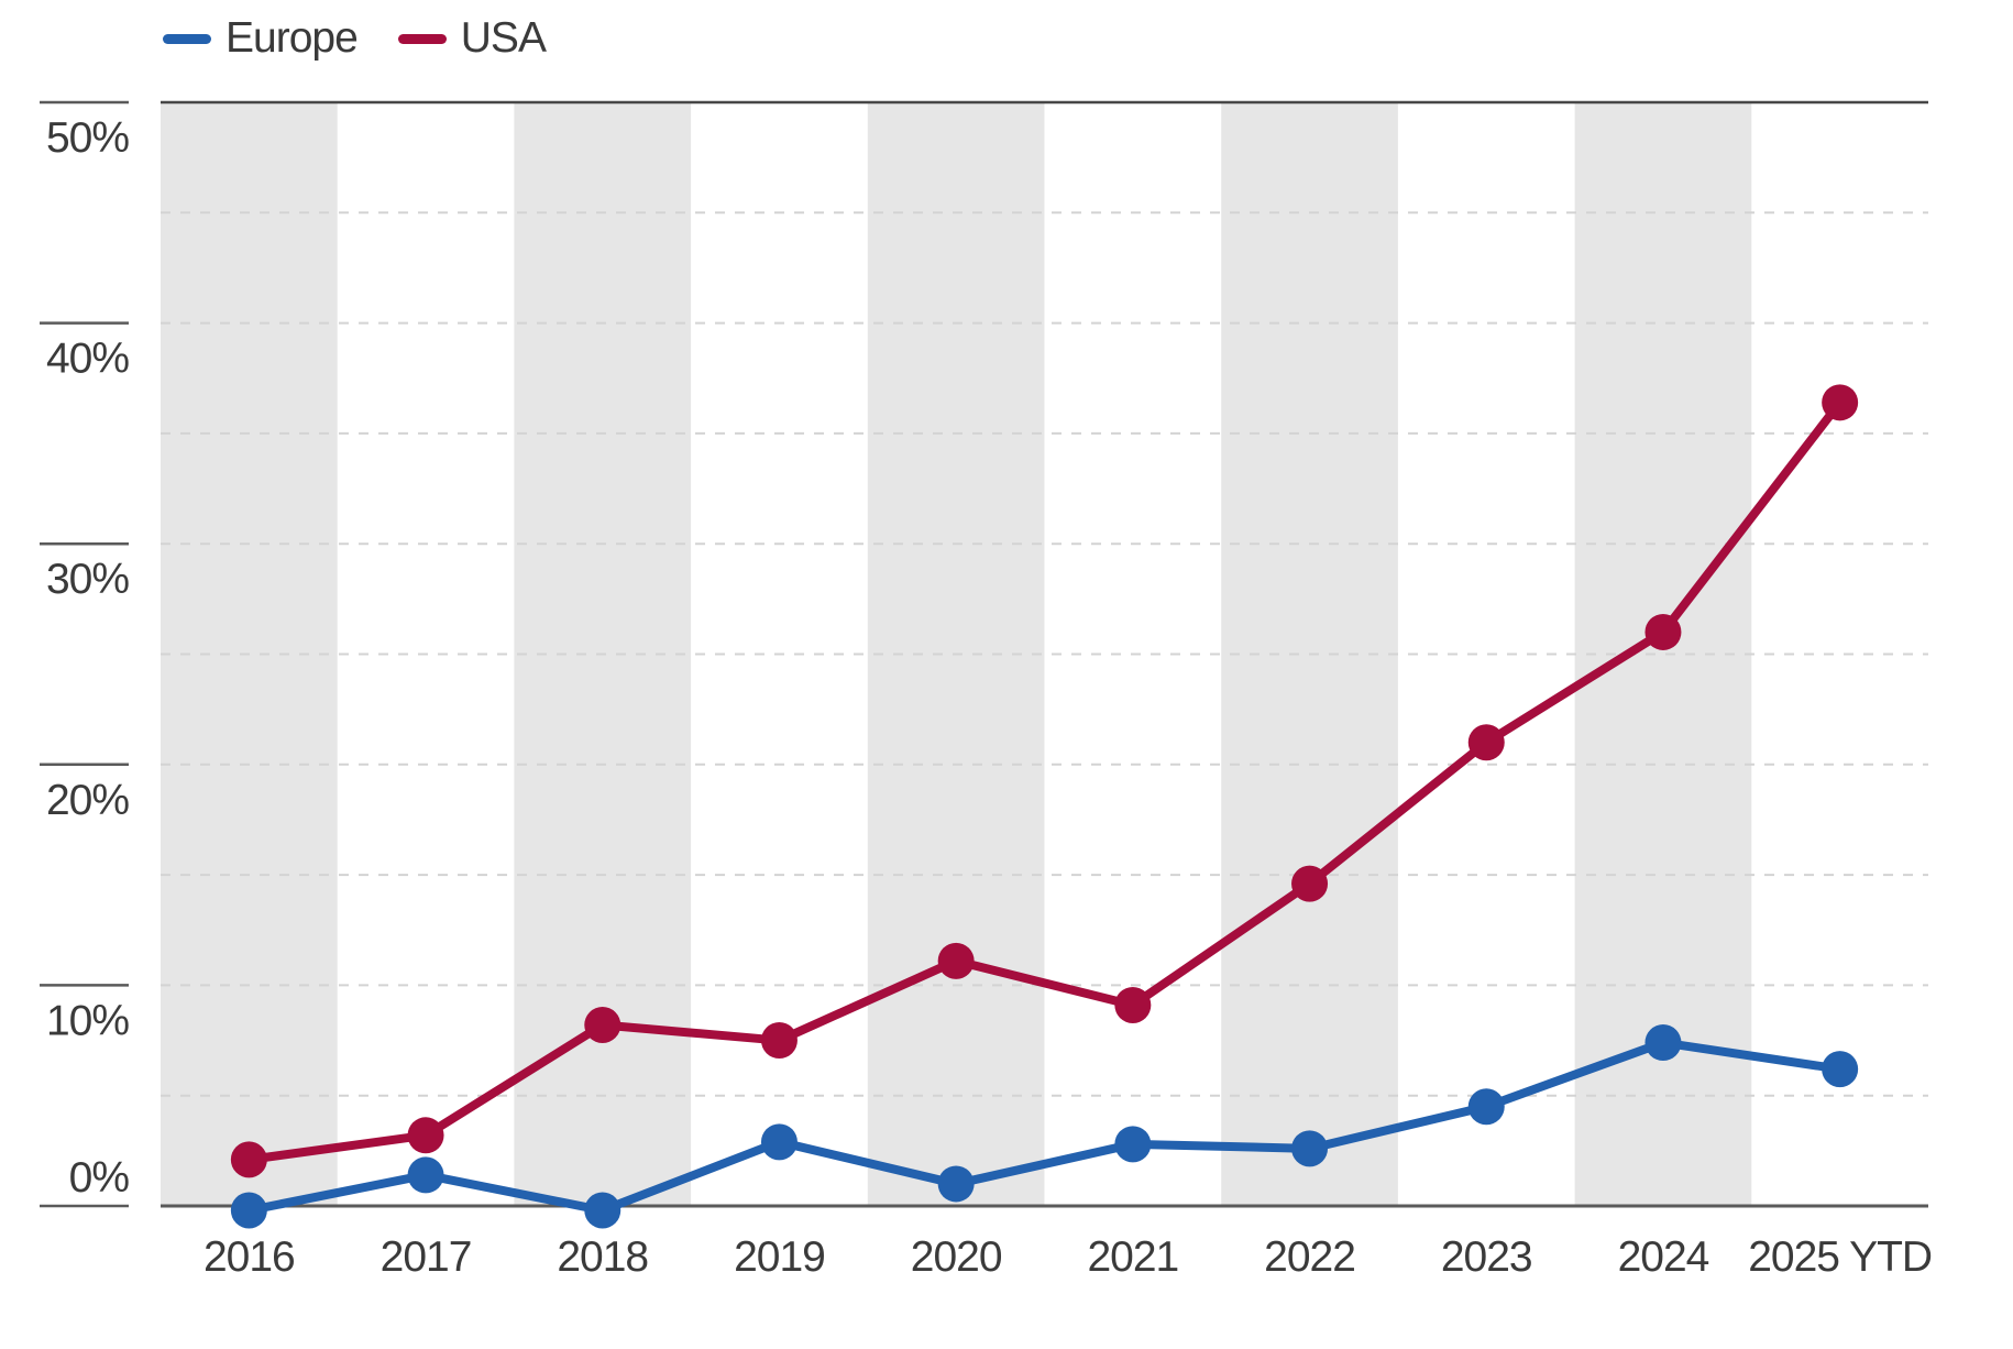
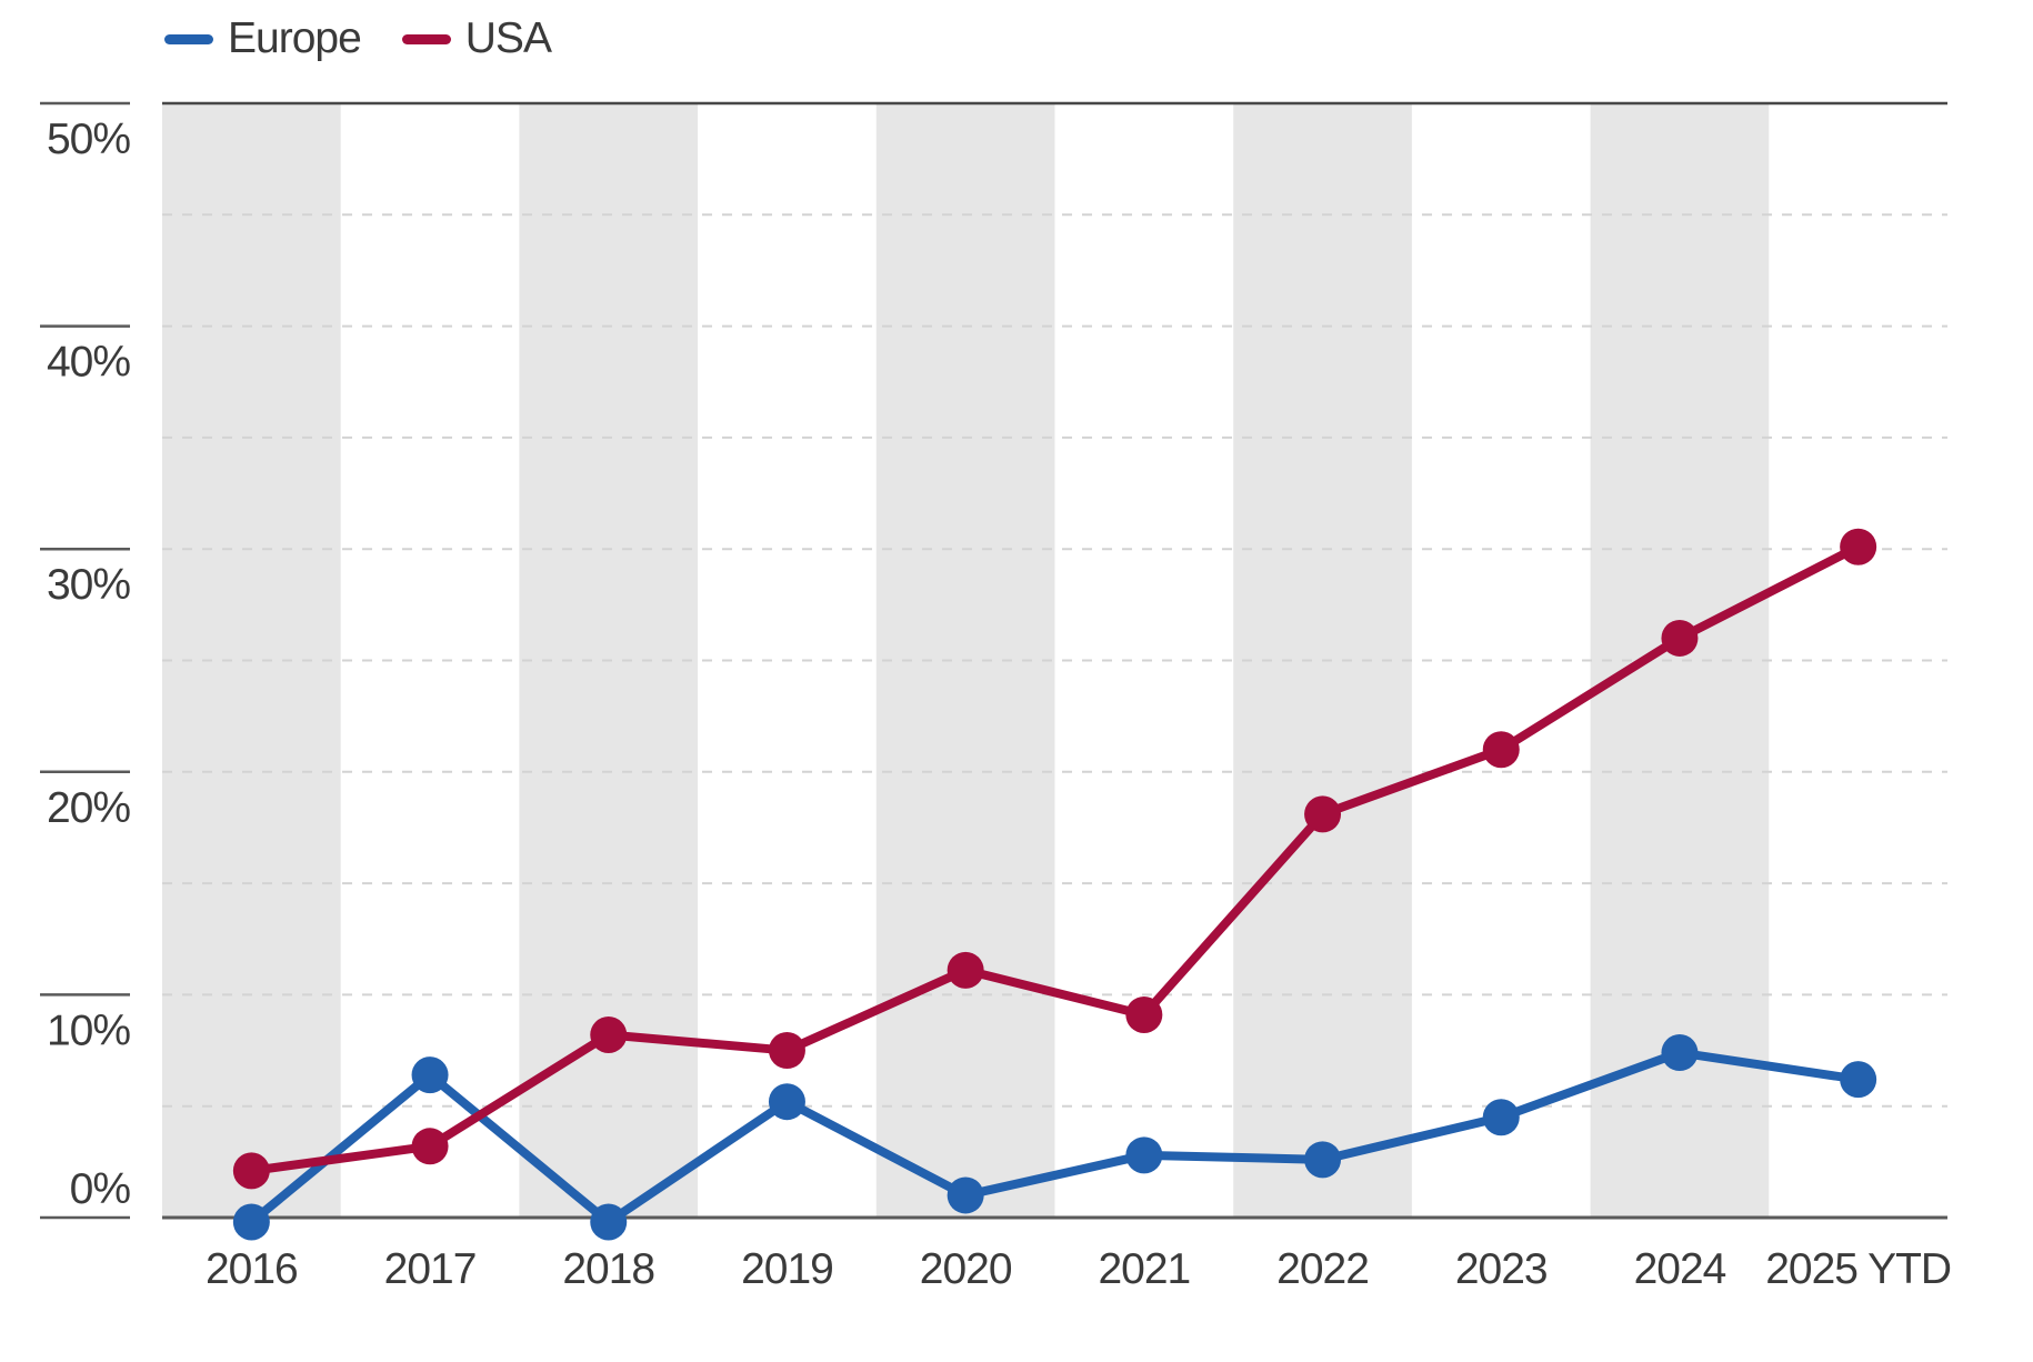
Europe/2017: 1.4% -> 6.4%
Europe/2019: 2.9% -> 5.2%
USA/2022: 14.6% -> 18.1%
USA/2025 YTD: 36.4% -> 30.1%
